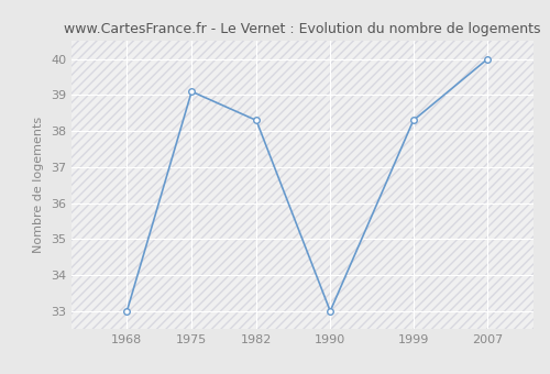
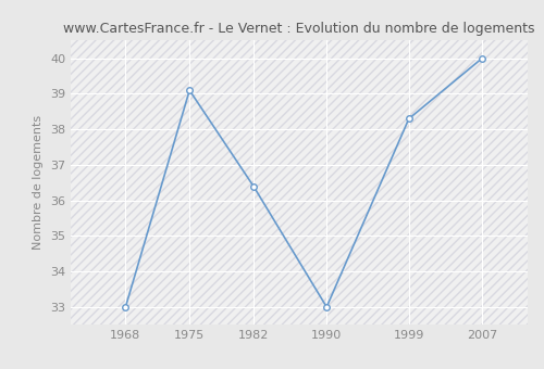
1982: 38.3 -> 36.4
